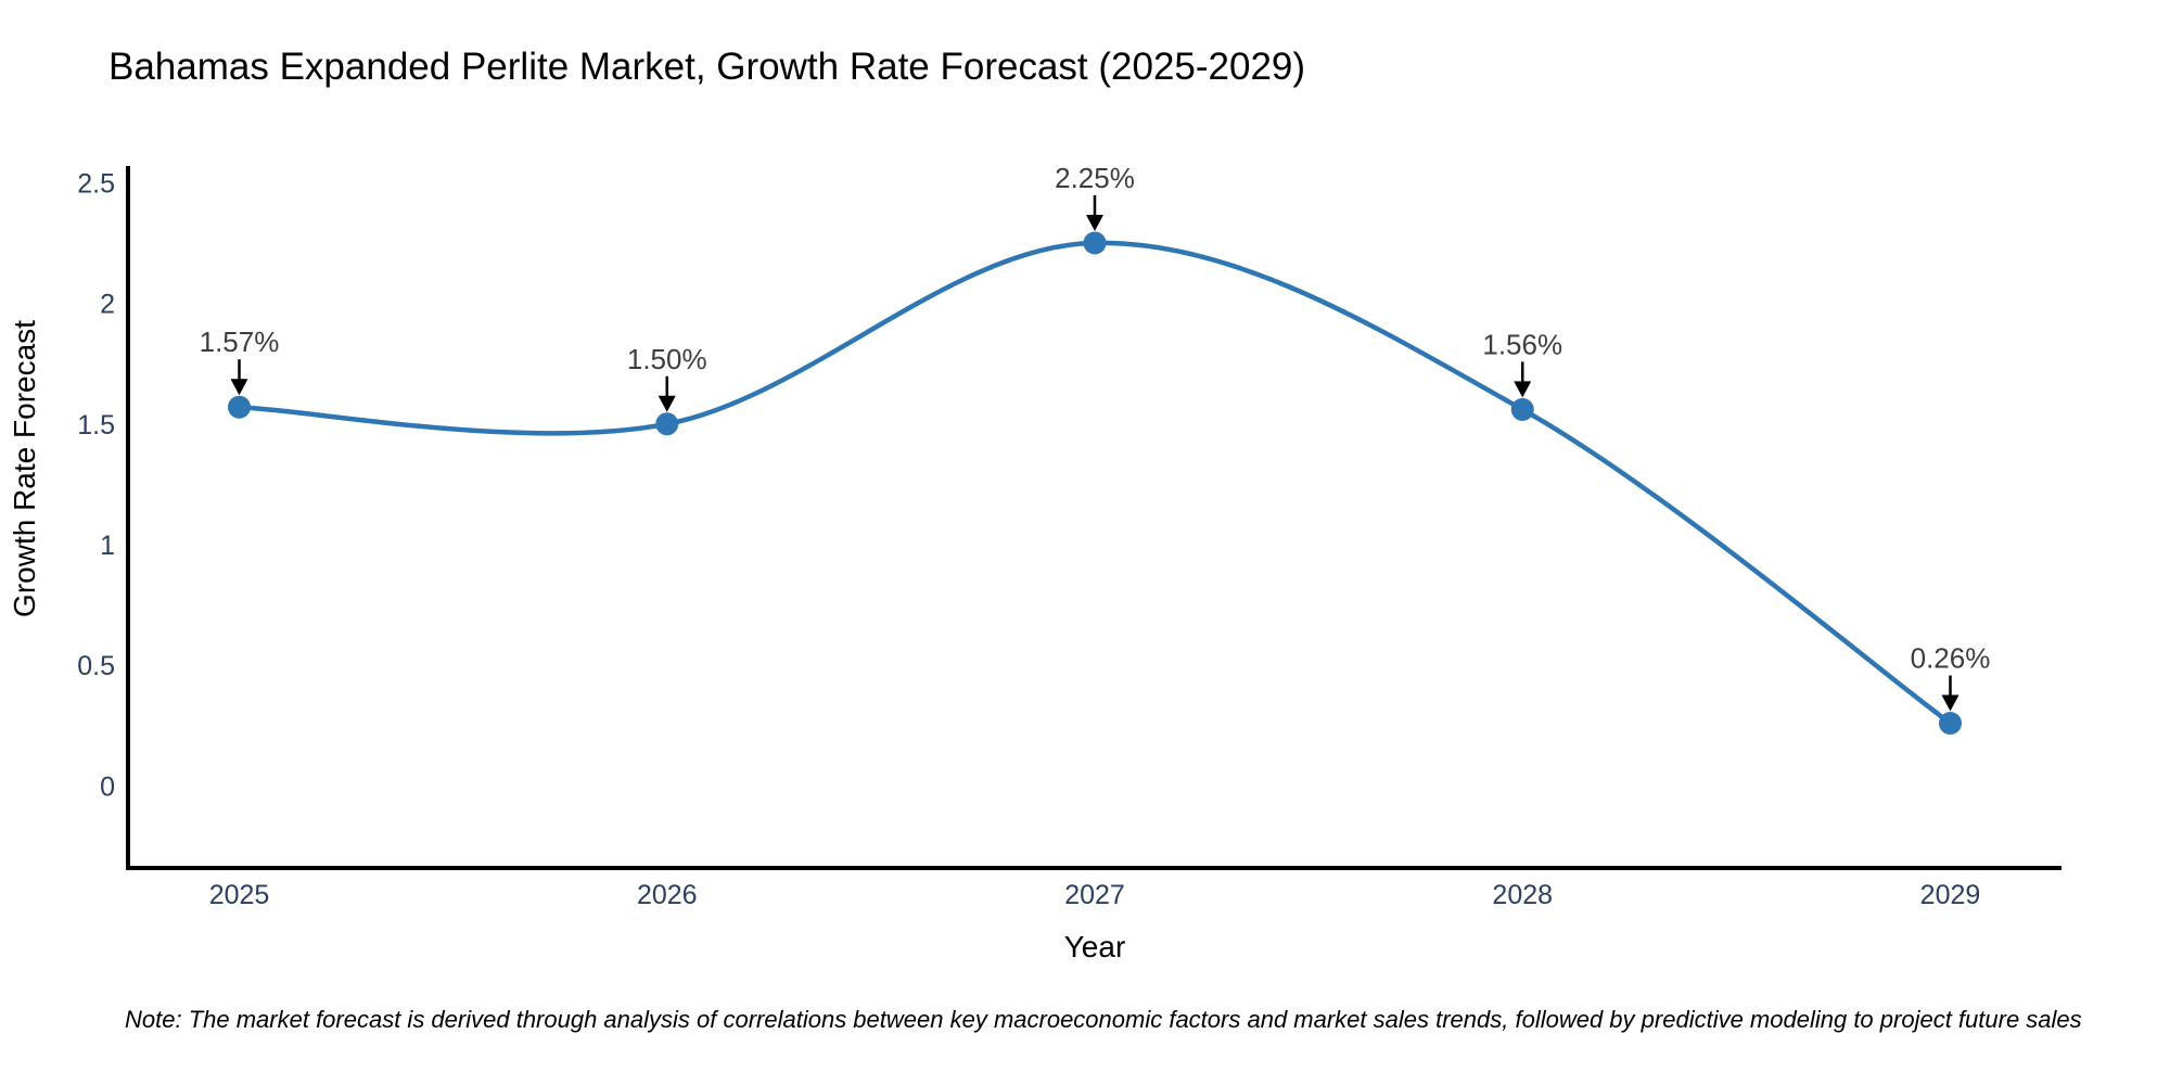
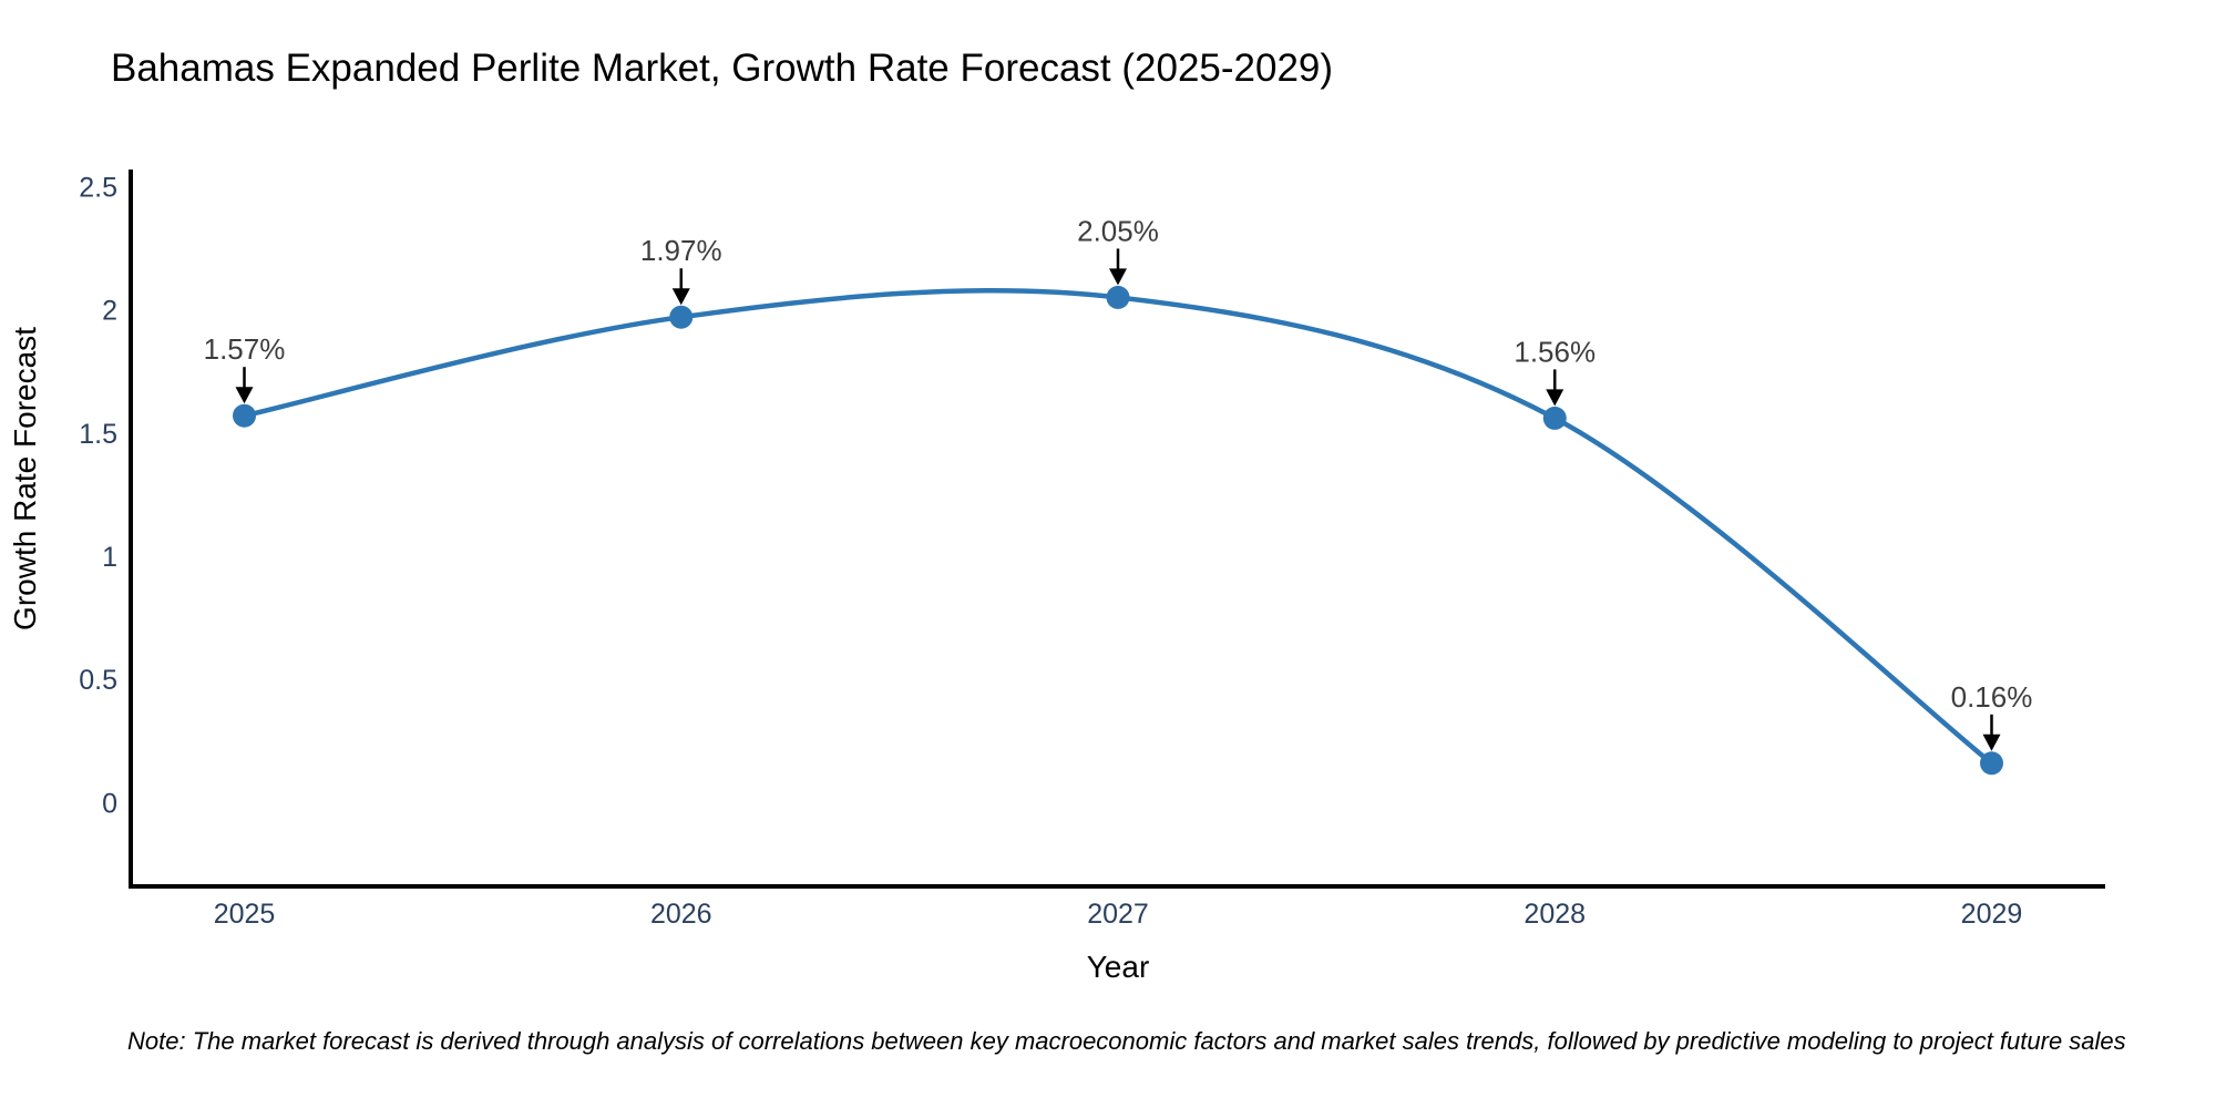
2026: 1.50% -> 1.97%
2027: 2.25% -> 2.05%
2029: 0.26% -> 0.16%
